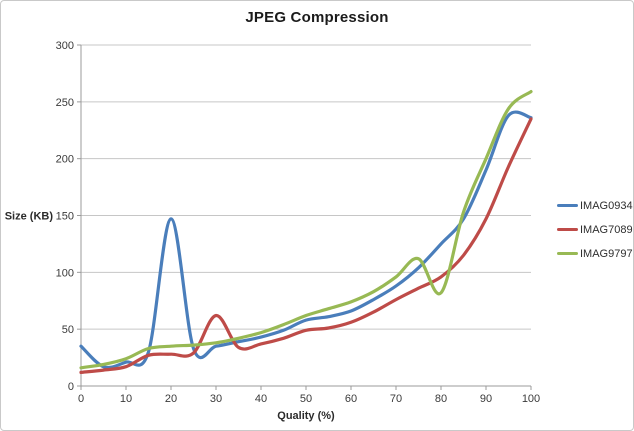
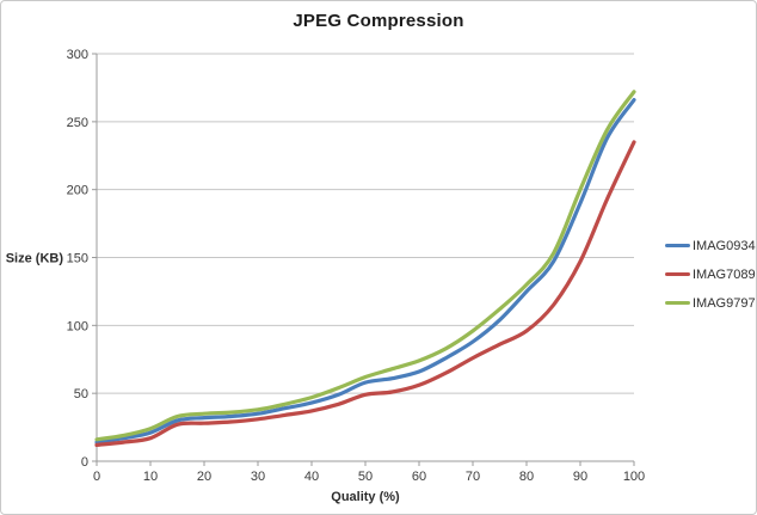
IMAG0934/0: 35 -> 14
IMAG0934/20: 147 -> 32
IMAG7089/30: 62 -> 31
IMAG9797/80: 82 -> 130
IMAG0934/100: 236 -> 266
IMAG9797/100: 259 -> 272
